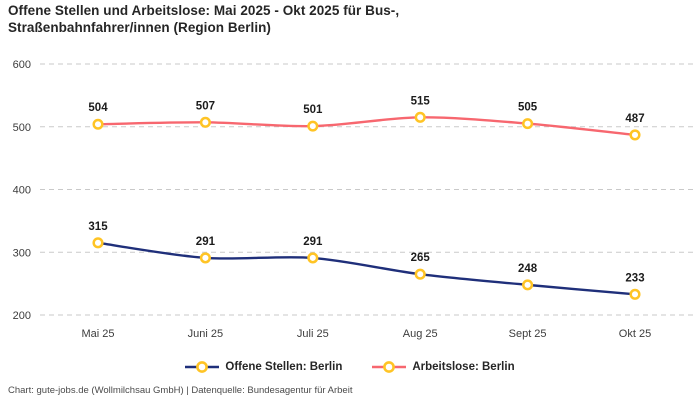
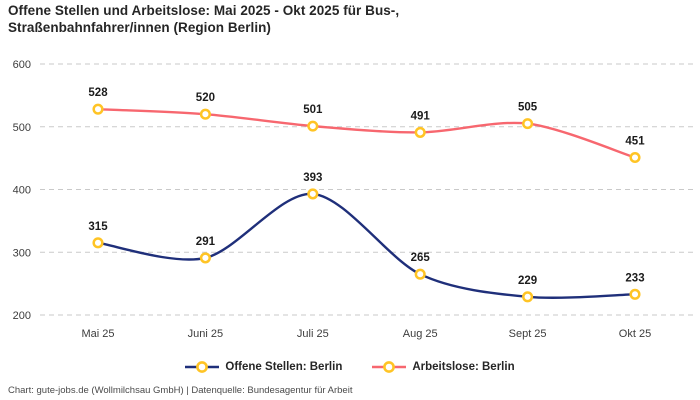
Arbeitslose: Berlin/Mai 25: 504 -> 528
Arbeitslose: Berlin/Juni 25: 507 -> 520
Offene Stellen: Berlin/Juli 25: 291 -> 393
Arbeitslose: Berlin/Aug 25: 515 -> 491
Offene Stellen: Berlin/Sept 25: 248 -> 229
Arbeitslose: Berlin/Okt 25: 487 -> 451
